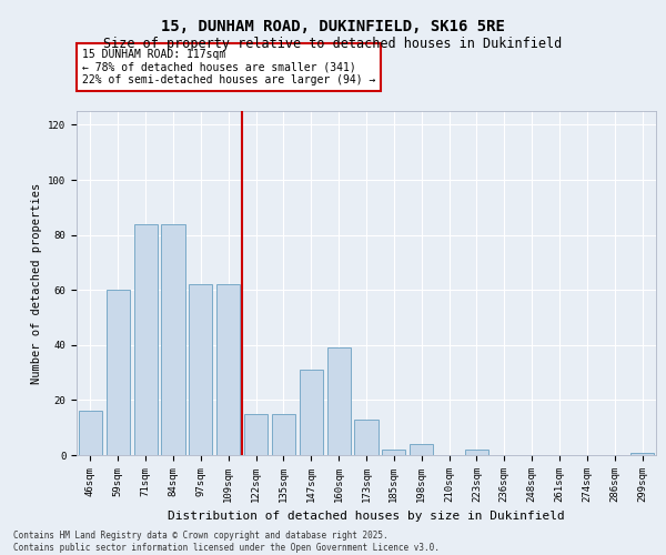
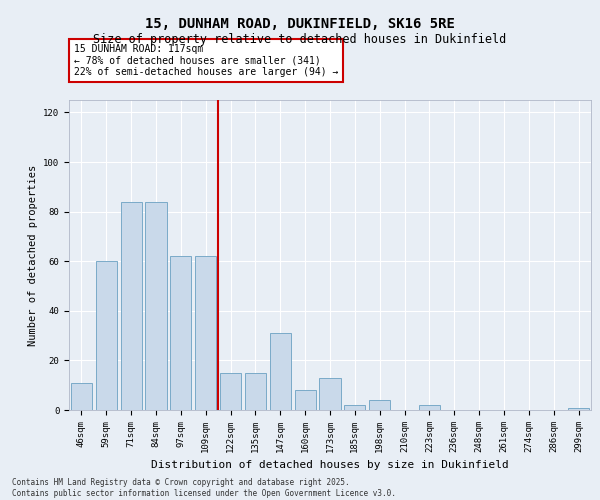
46sqm: 16 -> 11
160sqm: 39 -> 8
